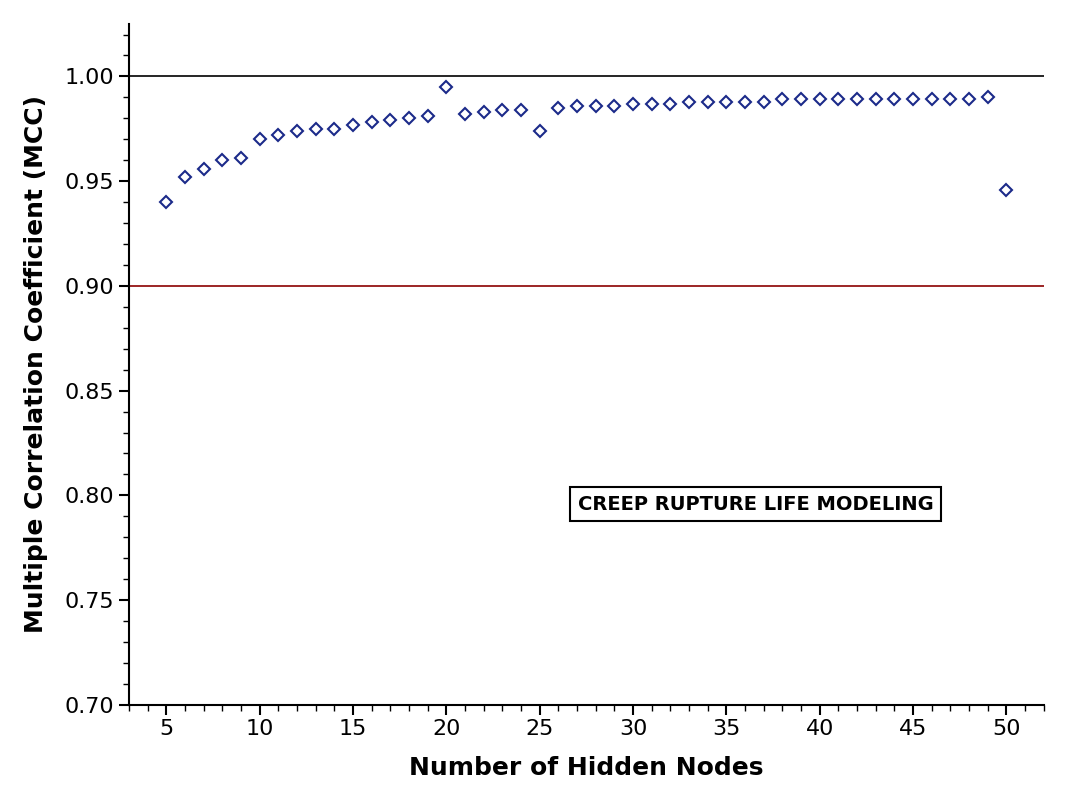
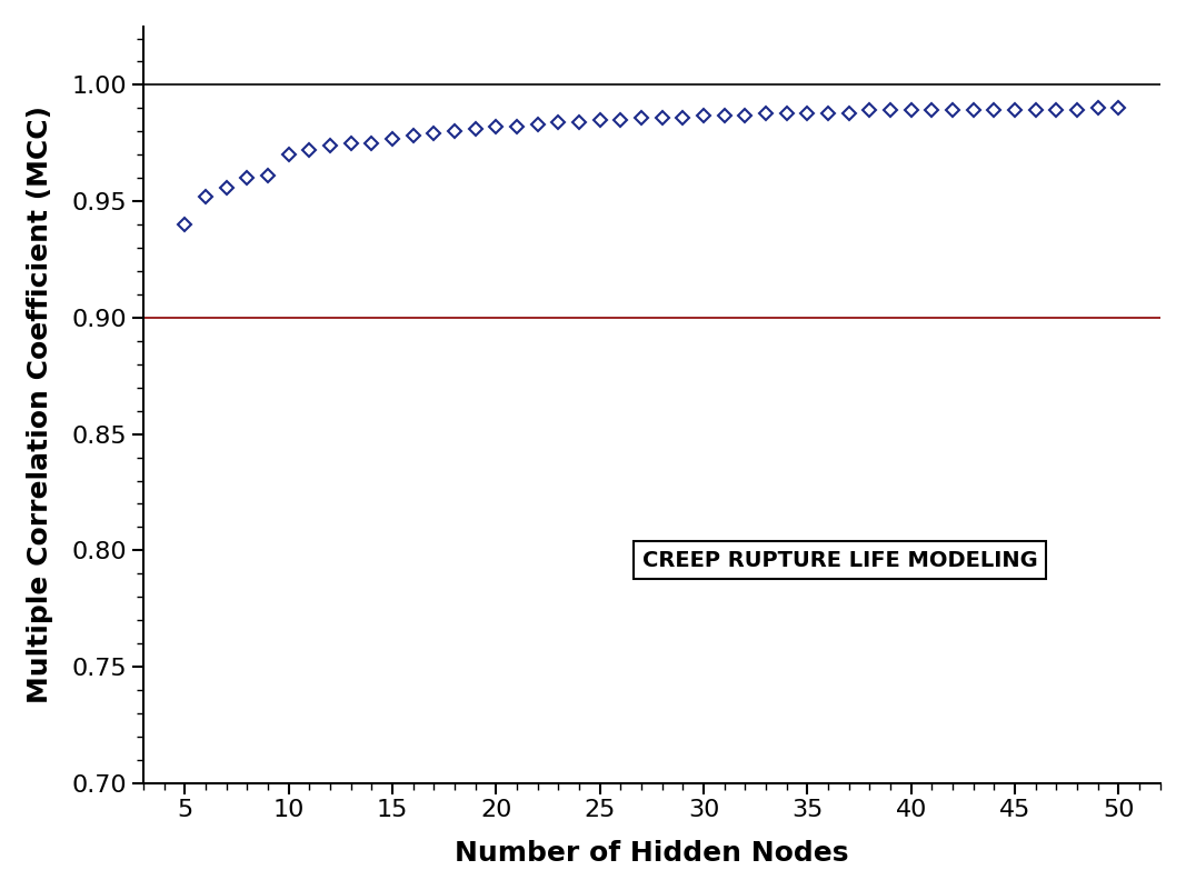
20: 0.995 -> 0.982
25: 0.974 -> 0.985
50: 0.946 -> 0.990
